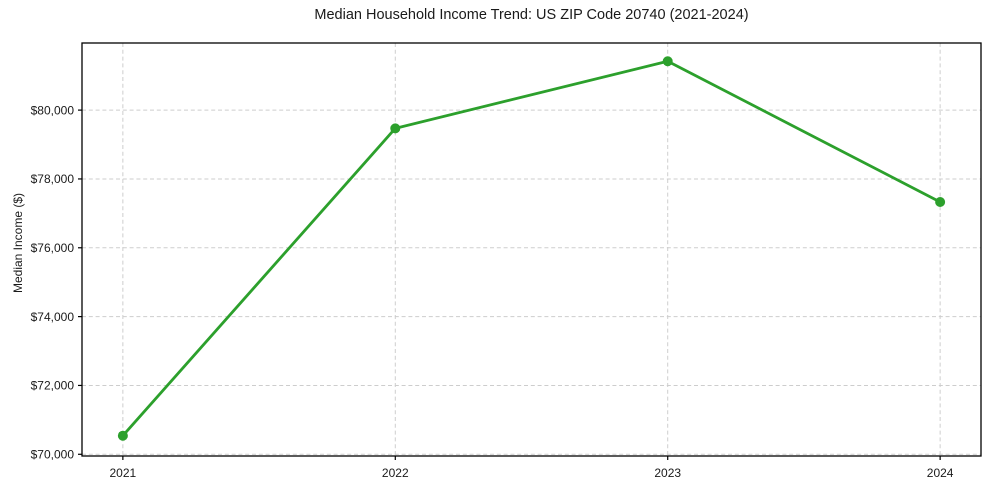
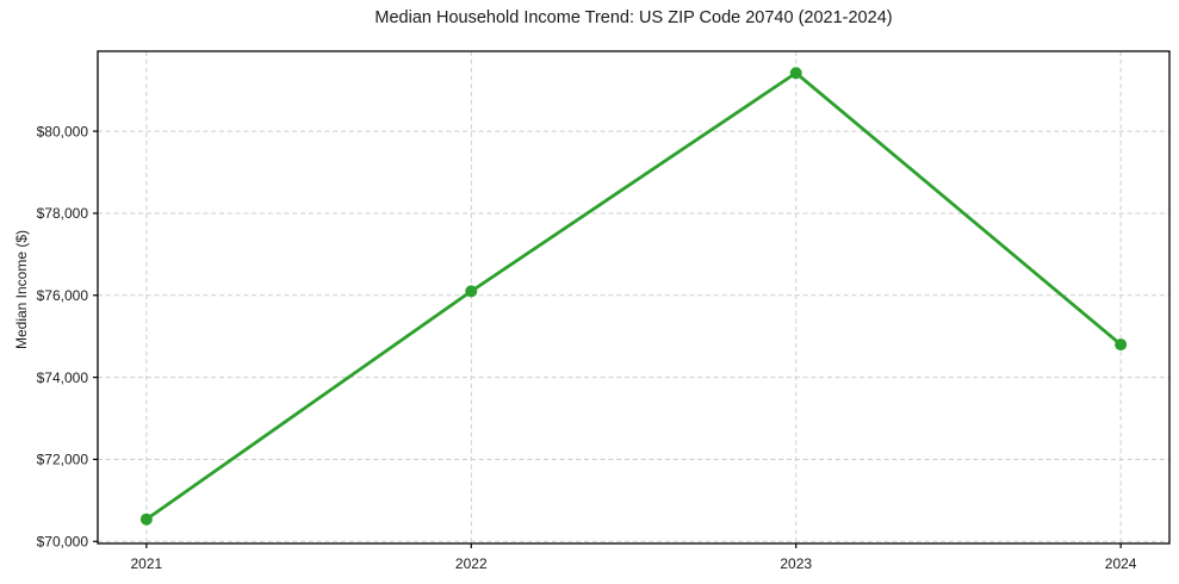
2022: $79500 -> $76100
2024: $77300 -> $74800
